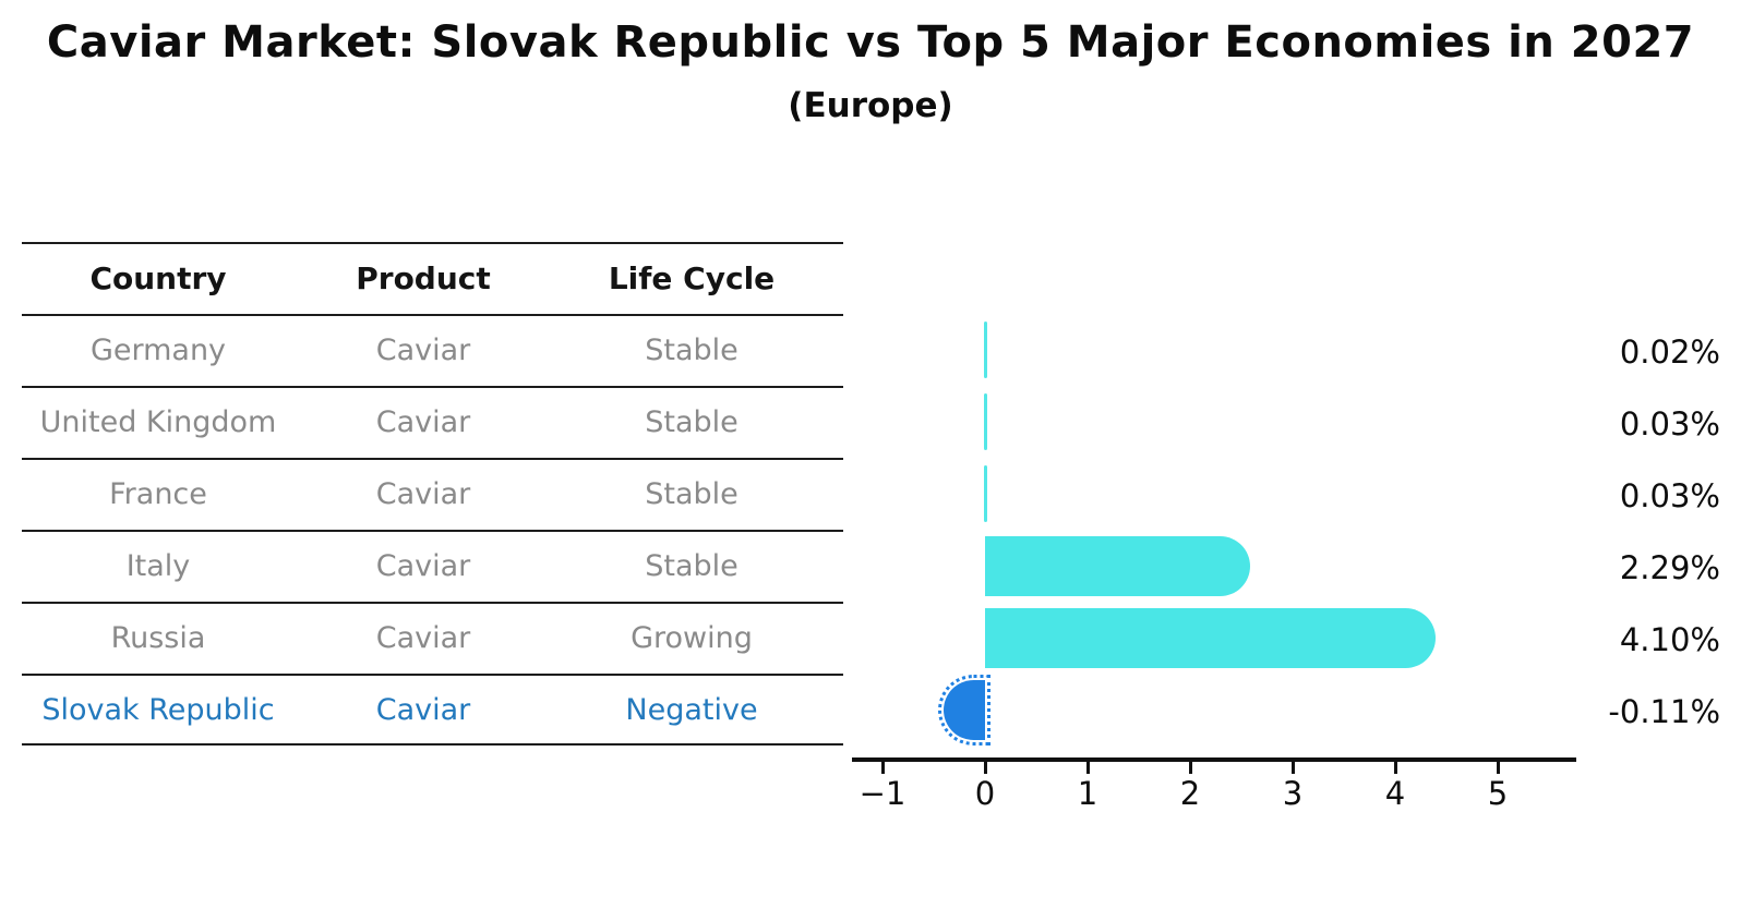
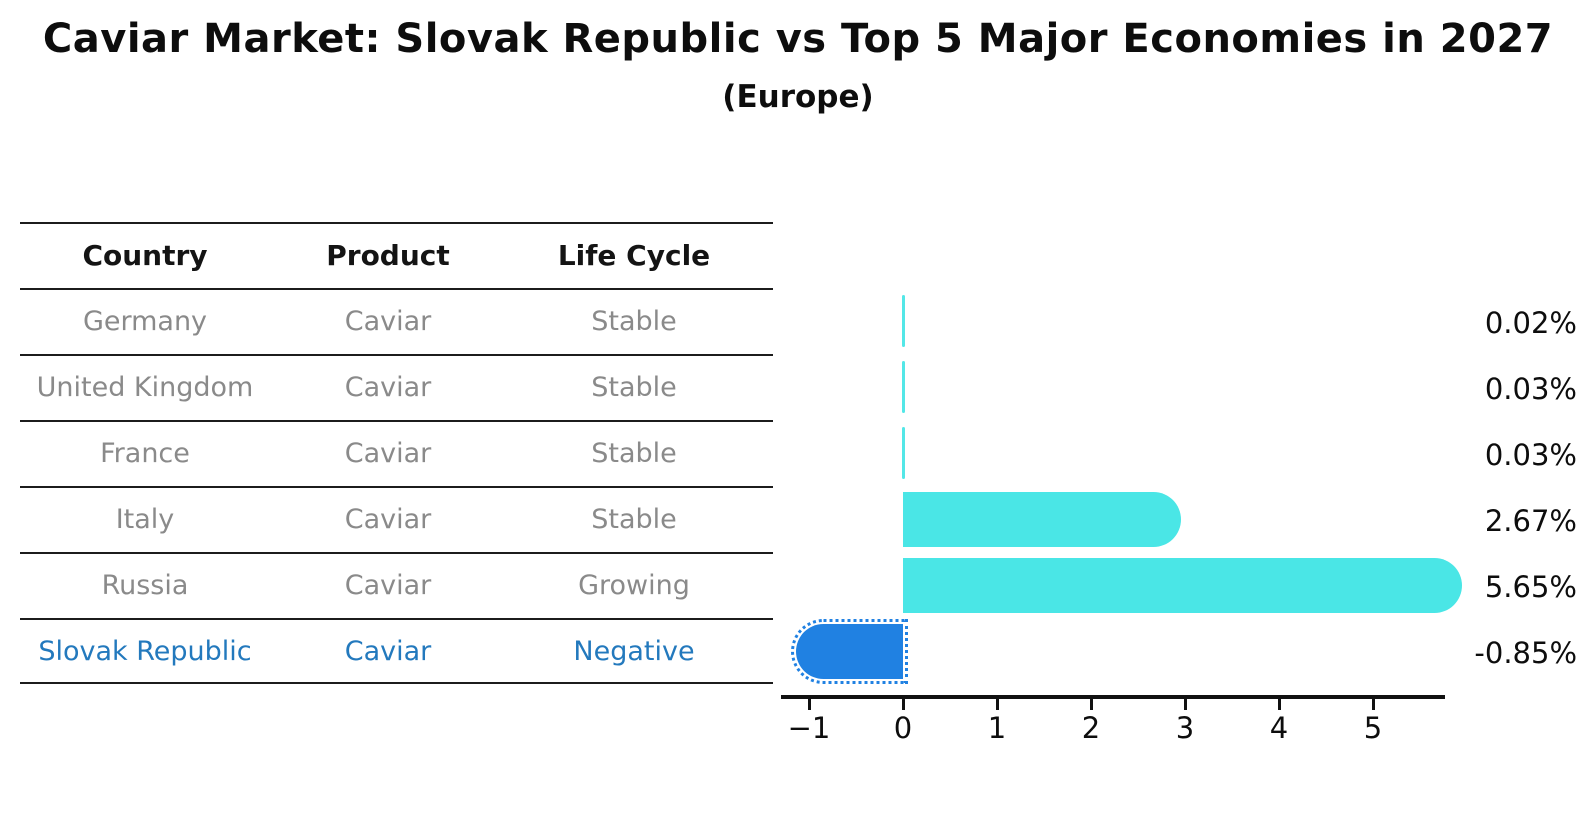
Italy: 2.29% -> 2.67%
Russia: 4.10% -> 5.65%
Slovak Republic: -0.11% -> -0.85%
